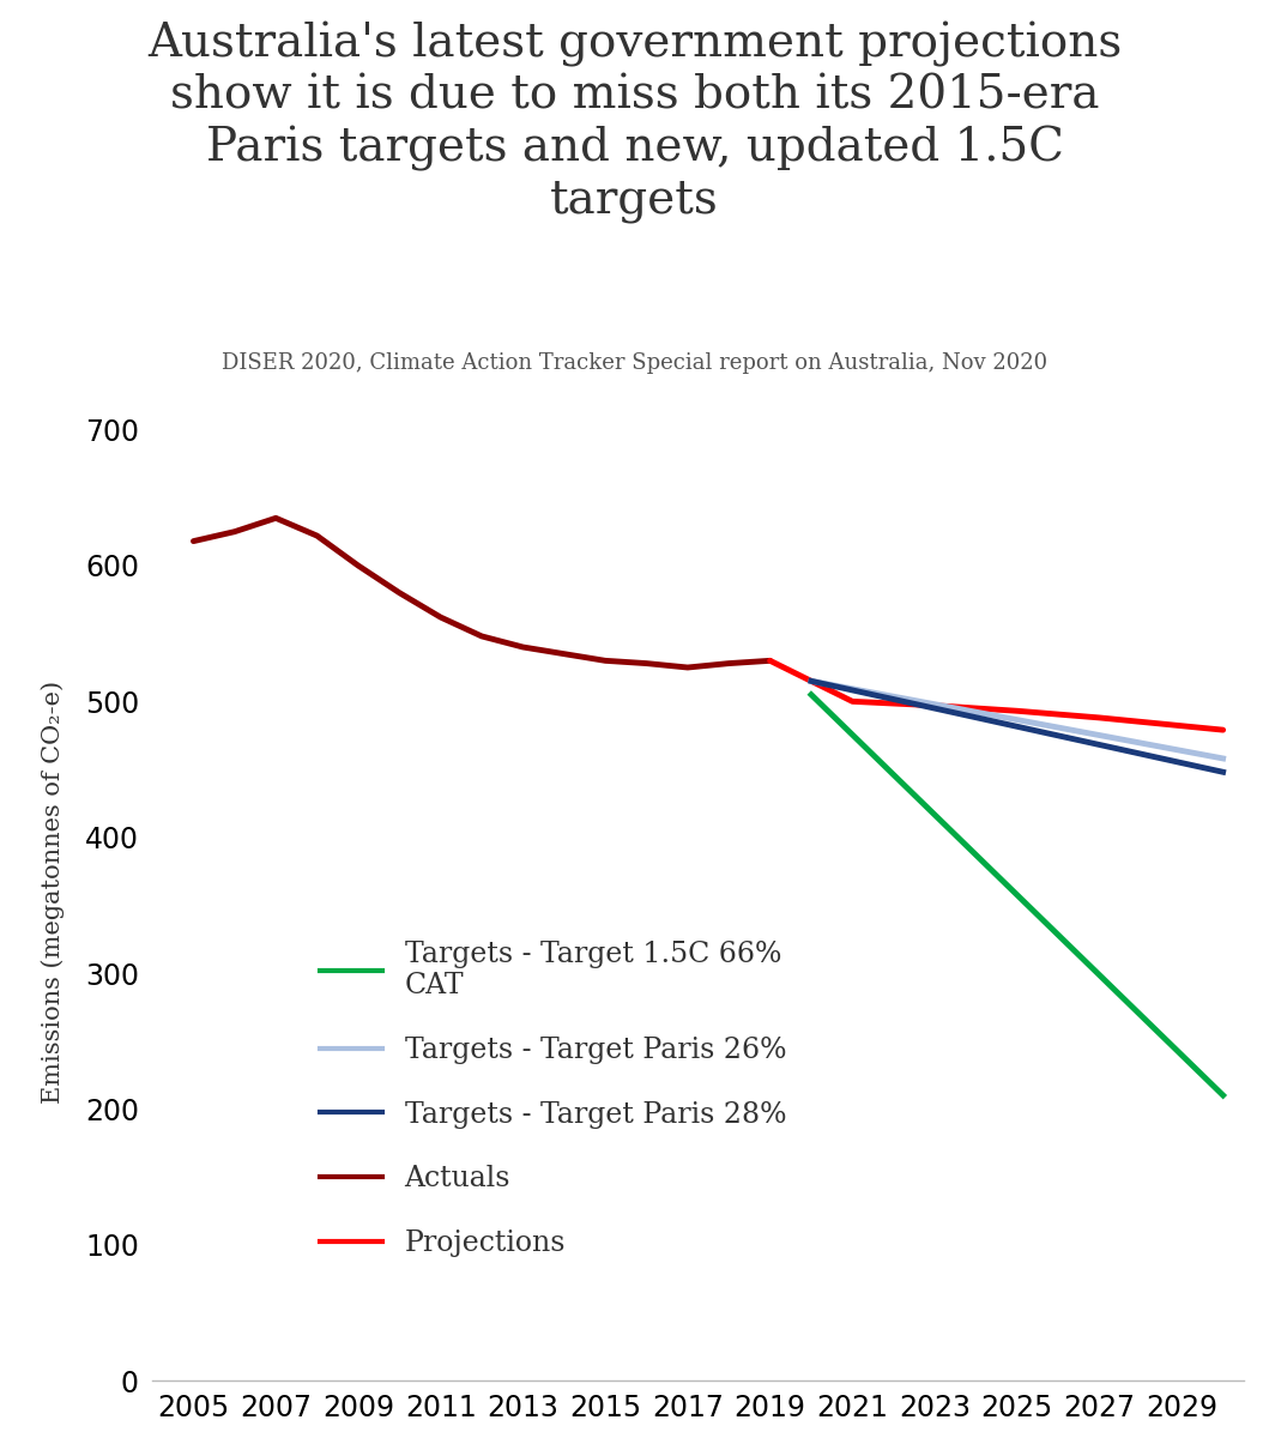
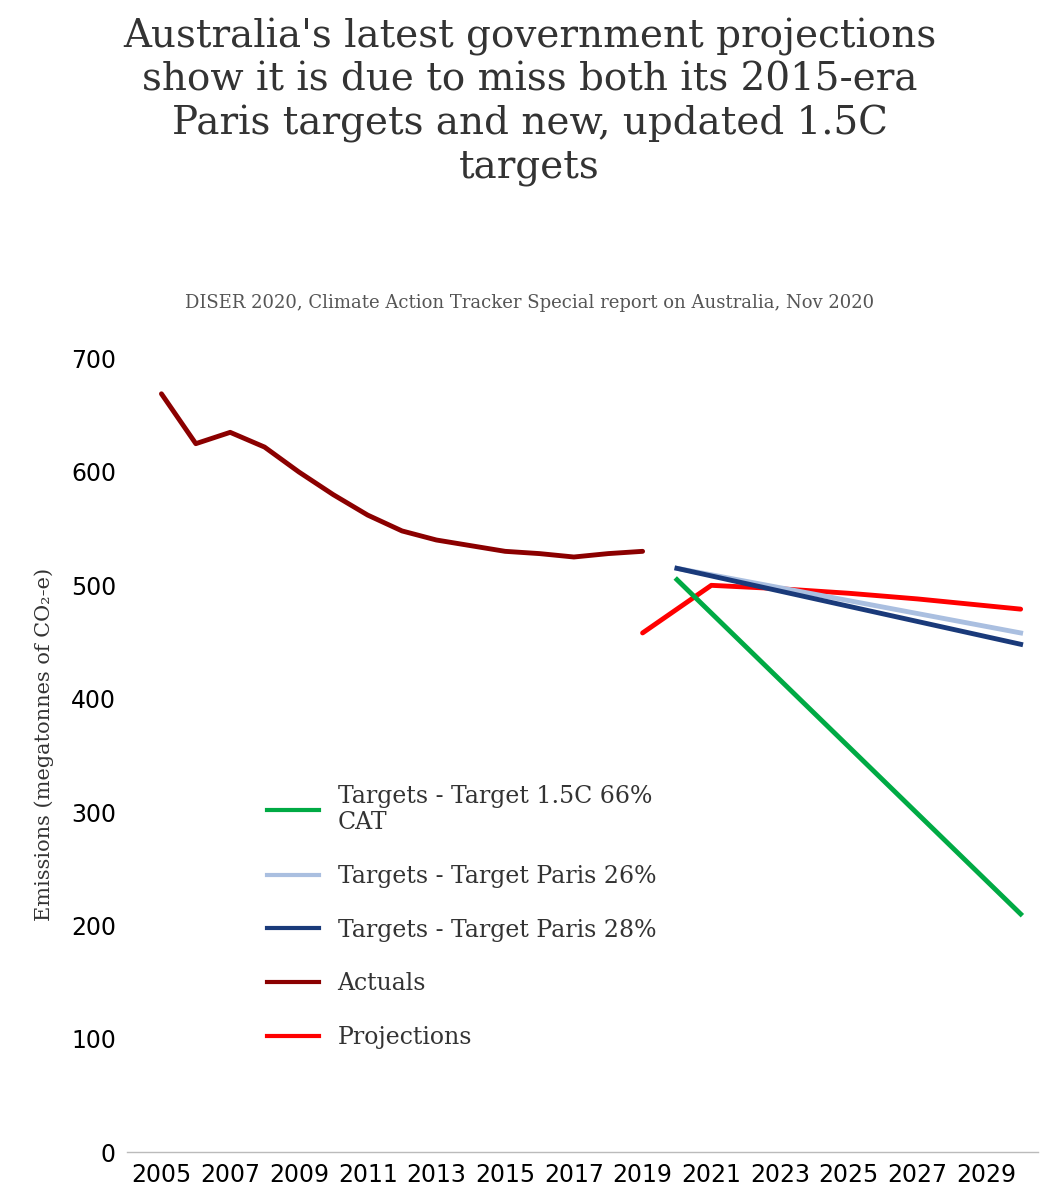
Actuals/2005: 618 -> 669
Projections/2019: 530 -> 458
